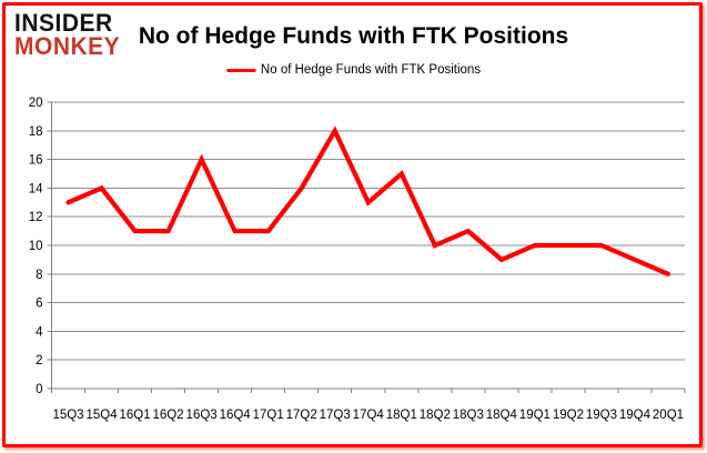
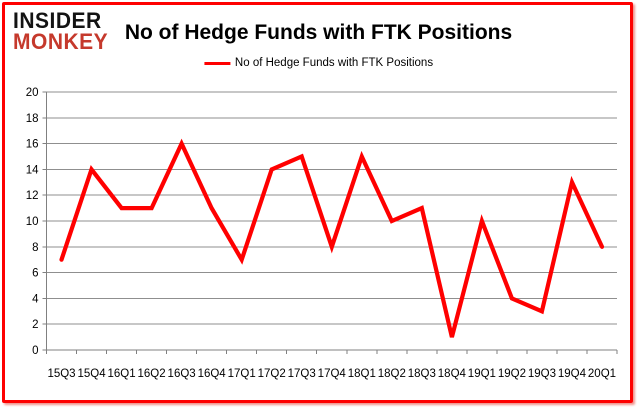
15Q3: 13 -> 7
17Q1: 11 -> 7
17Q3: 18 -> 15
17Q4: 13 -> 8
18Q4: 9 -> 1
19Q2: 10 -> 4
19Q3: 10 -> 3
19Q4: 9 -> 13
